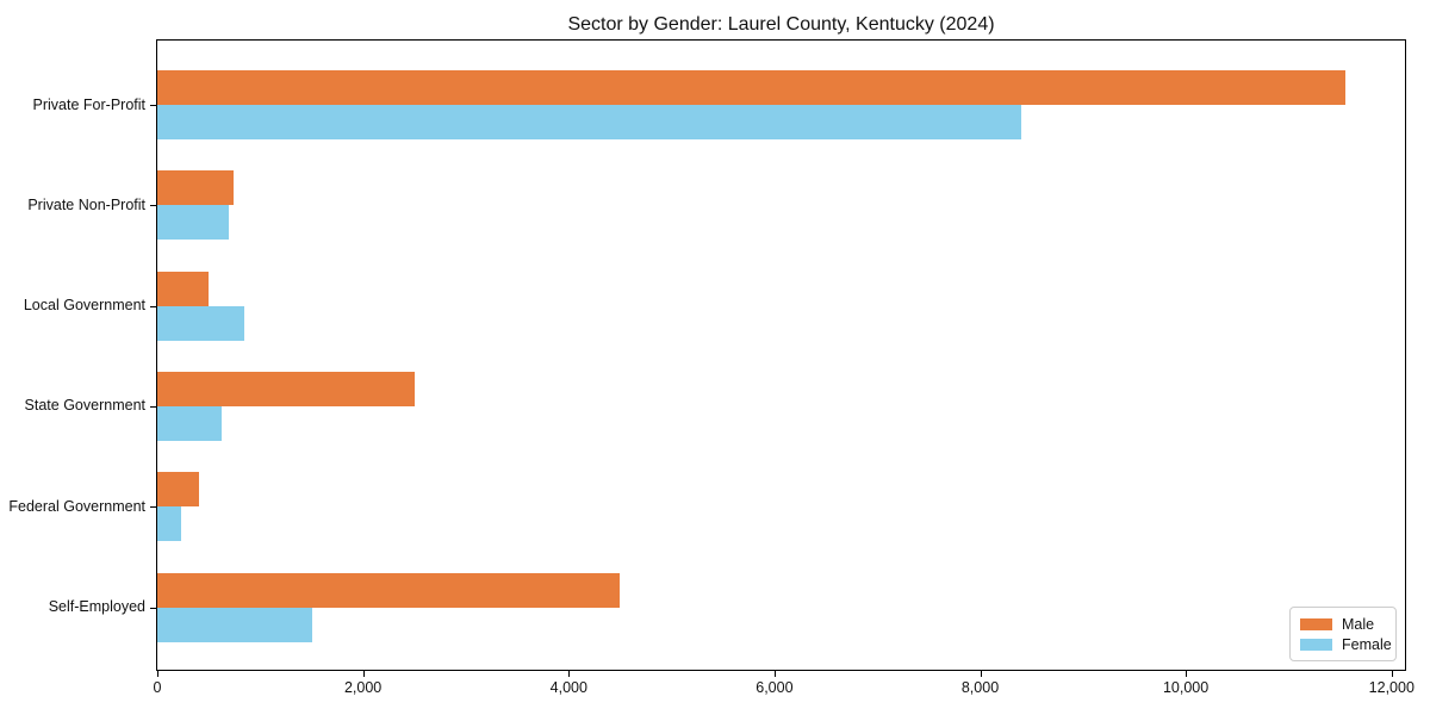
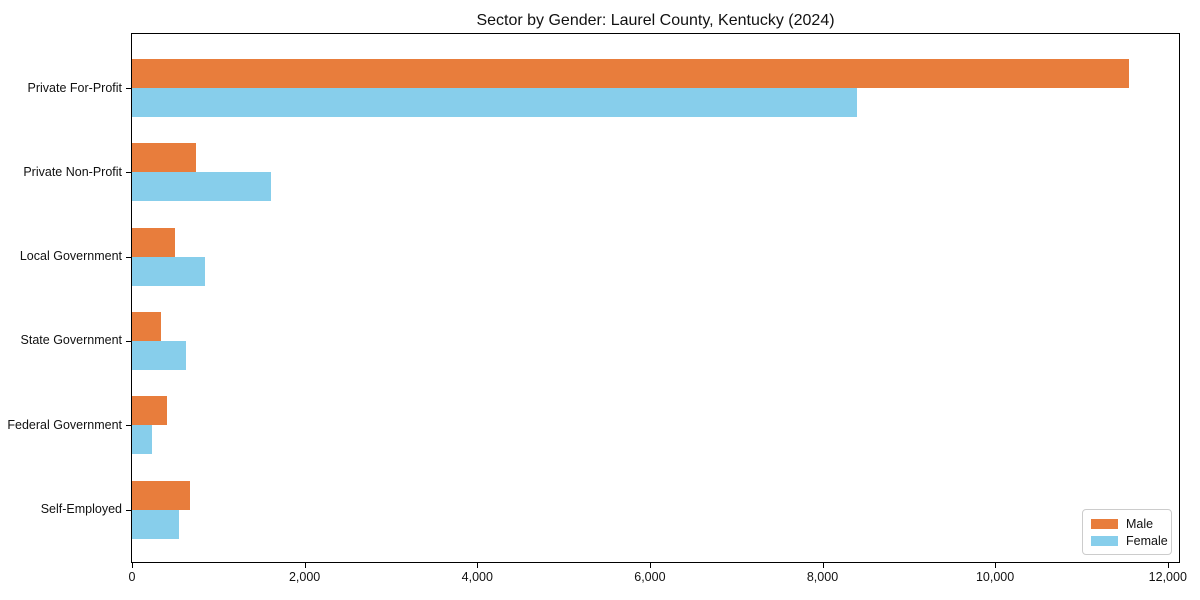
Female/Private Non-Profit: 700 -> 1600
Male/State Government: 2500 -> 300
Male/Self-Employed: 4500 -> 700
Female/Self-Employed: 1500 -> 500
